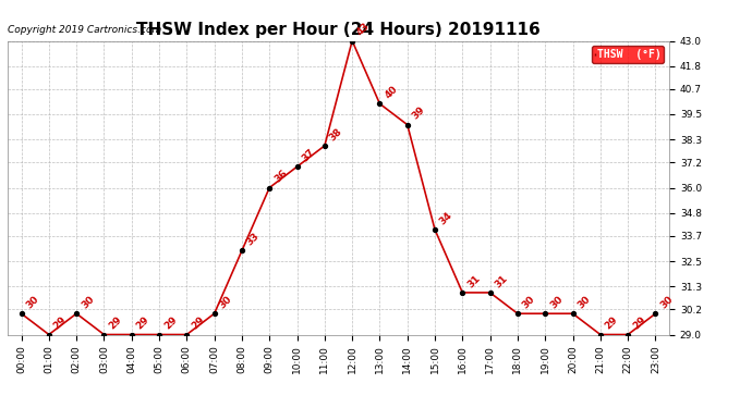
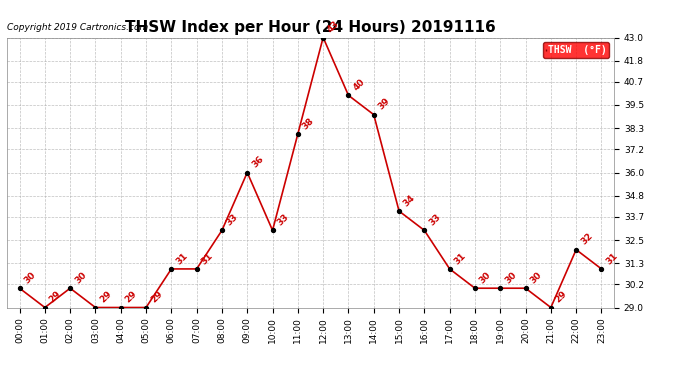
06:00: 29 -> 31
07:00: 30 -> 31
10:00: 37 -> 33
16:00: 31 -> 33
22:00: 29 -> 32
23:00: 30 -> 31
